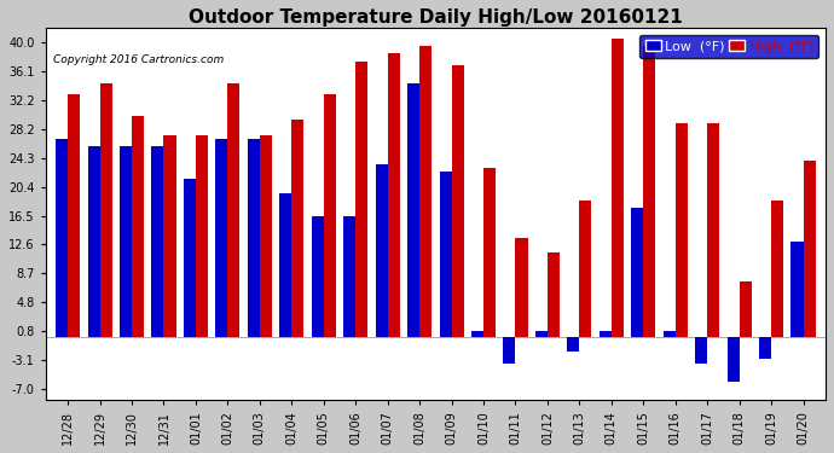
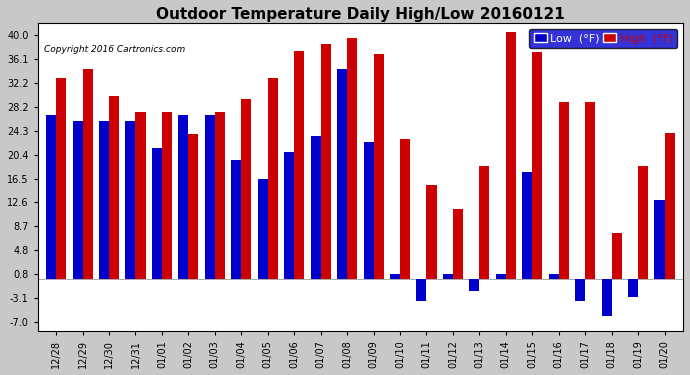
High (°F)/01/02: 34.5 -> 23.8
Low (°F)/01/06: 16.5 -> 20.8
High (°F)/01/11: 13.5 -> 15.4
High (°F)/01/15: 39.5 -> 37.2
